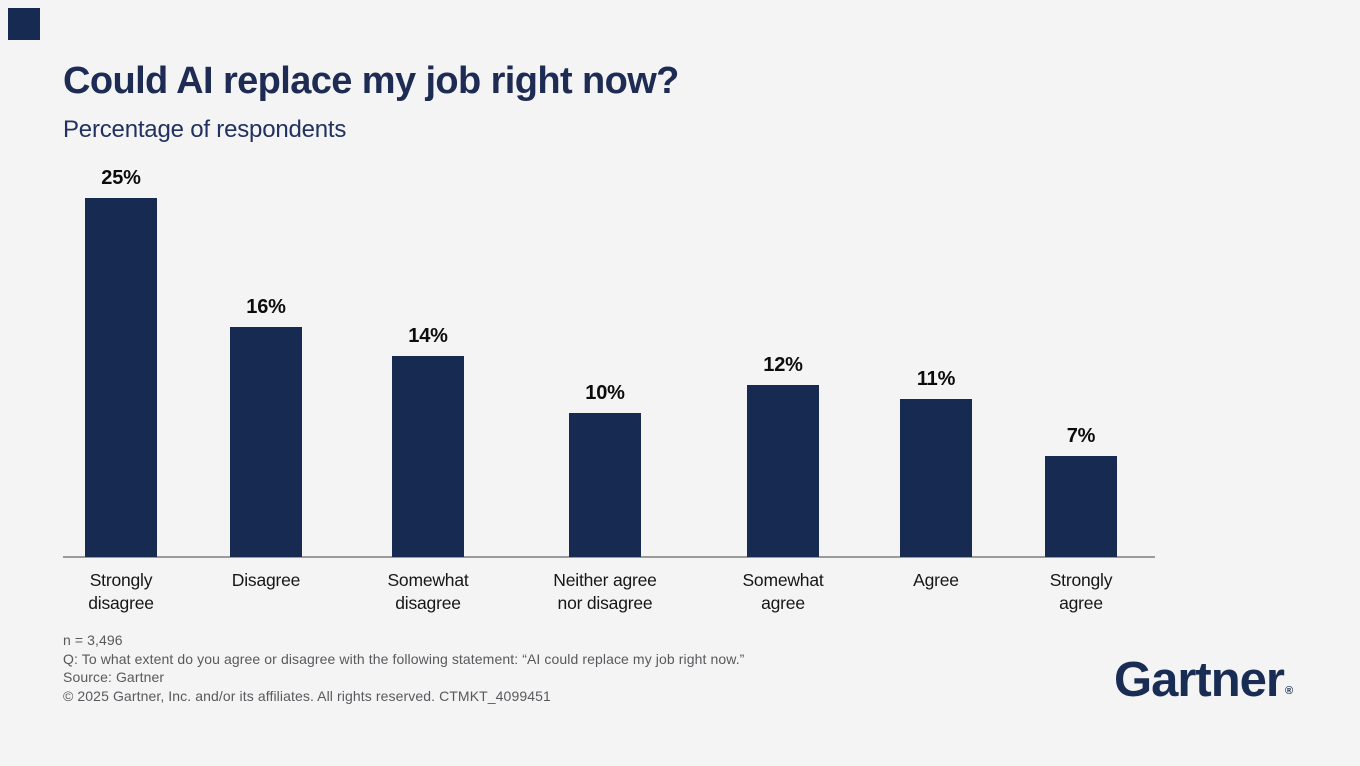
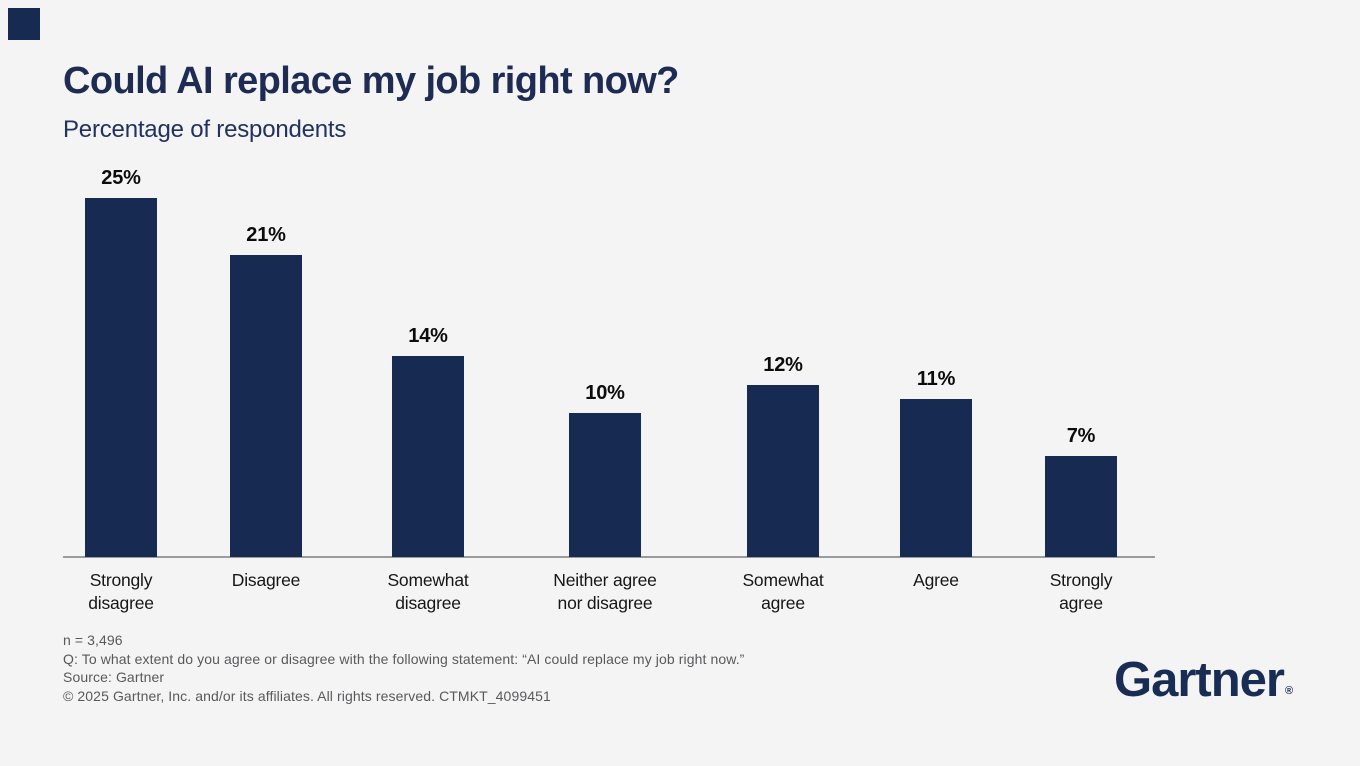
Disagree: 16% -> 21%
